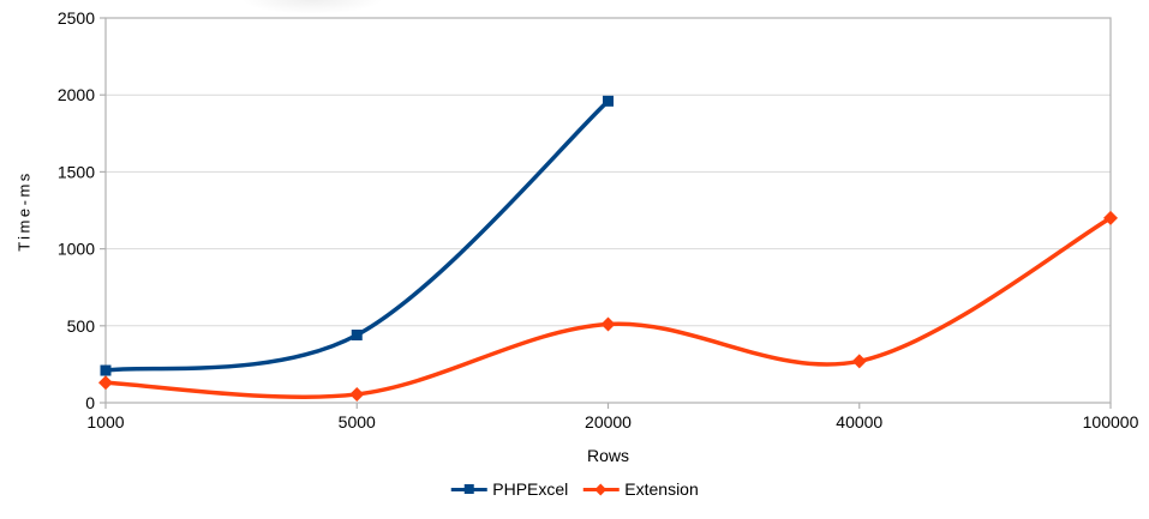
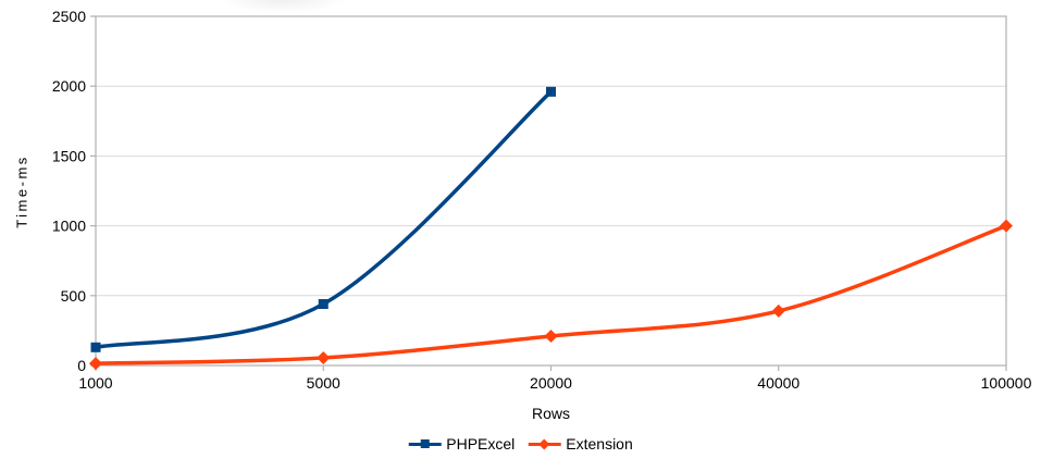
PHPExcel/1000: 210 -> 130
Extension/1000: 130 -> 20
Extension/20000: 510 -> 210
Extension/40000: 270 -> 390
Extension/100000: 1200 -> 1000
